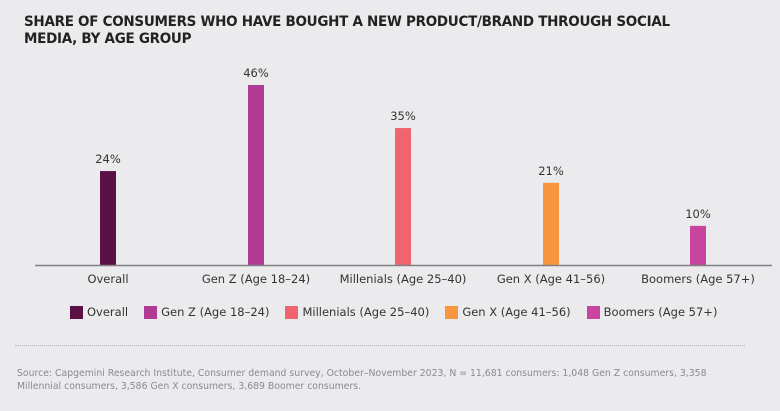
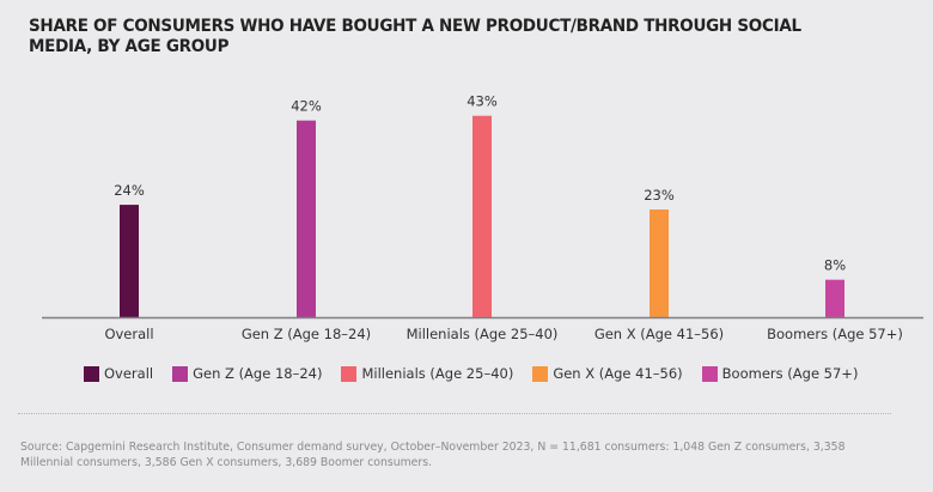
Gen Z (Age 18–24): 46% -> 42%
Millenials (Age 25–40): 35% -> 43%
Gen X (Age 41–56): 21% -> 23%
Boomers (Age 57+): 10% -> 8%
